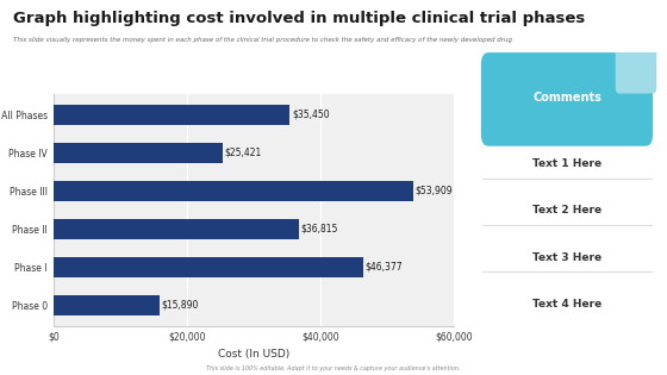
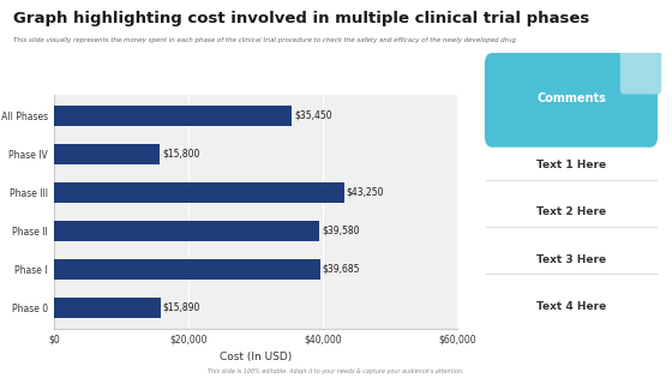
Phase IV: $25,421 -> $15,800
Phase III: $53,909 -> $43,250
Phase II: $36,815 -> $39,580
Phase I: $46,377 -> $39,685
